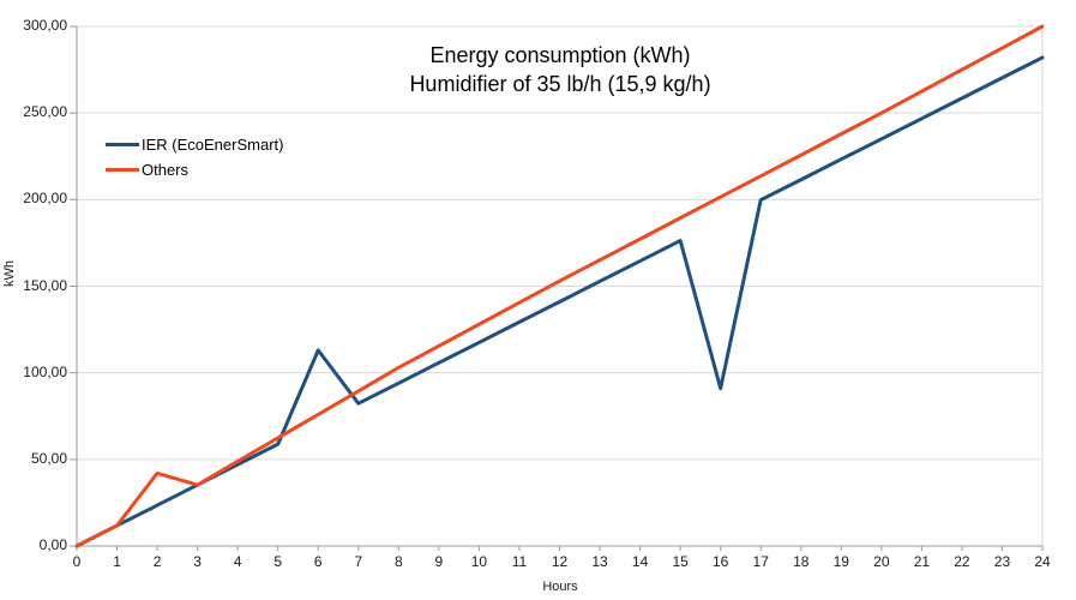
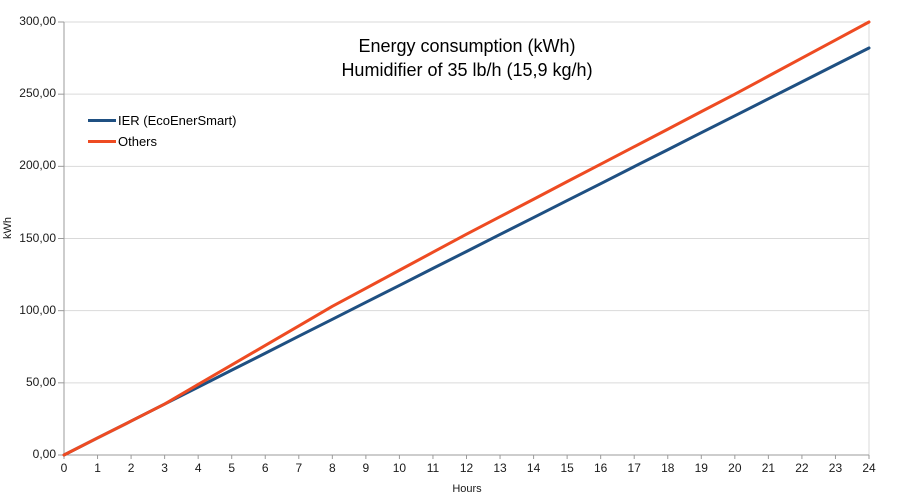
Others/2: 42 -> 24
IER (EcoEnerSmart)/6: 113 -> 70
IER (EcoEnerSmart)/16: 91 -> 188
